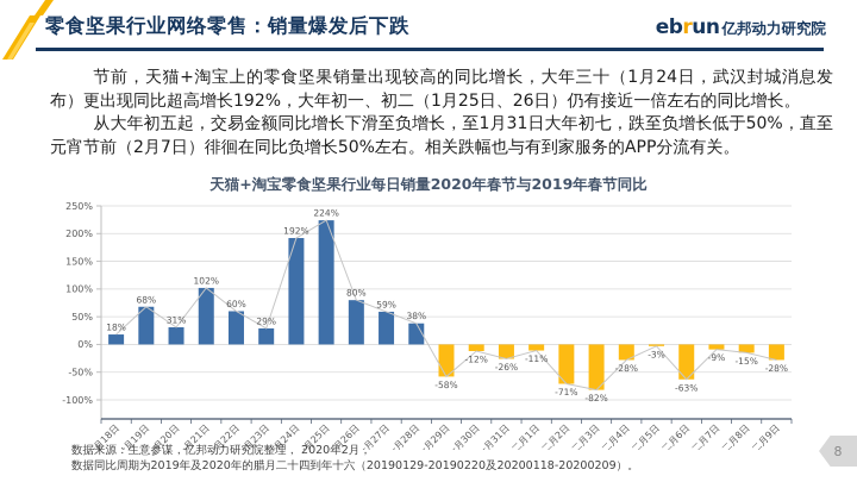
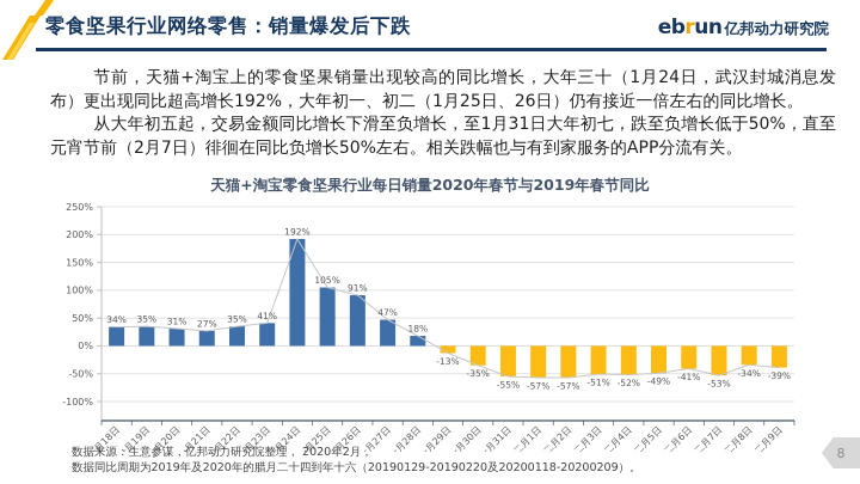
一月18日: 18% -> 34%
一月19日: 68% -> 35%
一月21日: 102% -> 27%
一月22日: 60% -> 35%
一月23日: 29% -> 41%
一月25日: 224% -> 105%
一月26日: 80% -> 91%
一月27日: 59% -> 47%
一月28日: 38% -> 18%
一月29日: -58% -> -13%
一月30日: -12% -> -35%
一月31日: -26% -> -55%
二月1日: -11% -> -57%
二月2日: -71% -> -57%
二月3日: -82% -> -51%
二月4日: -28% -> -52%
二月5日: -3% -> -49%
二月6日: -63% -> -41%
二月7日: -9% -> -53%
二月8日: -15% -> -34%
二月9日: -28% -> -39%
